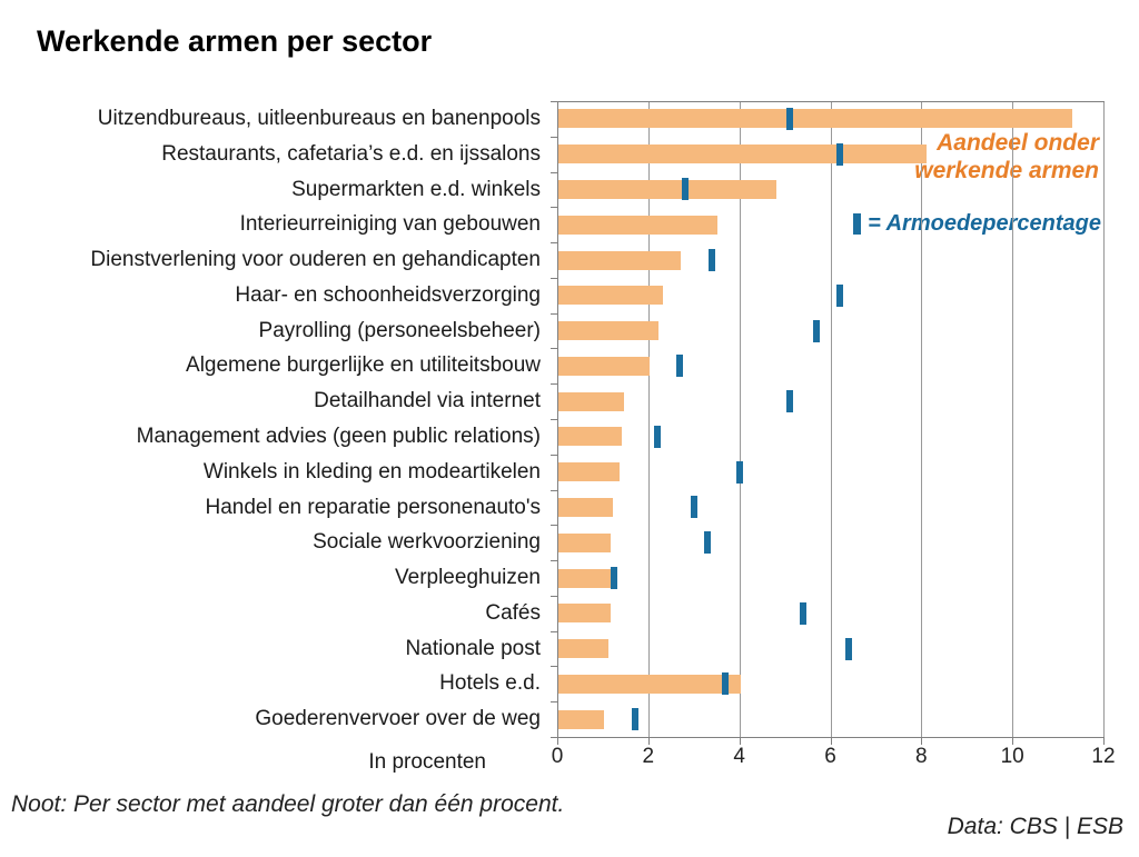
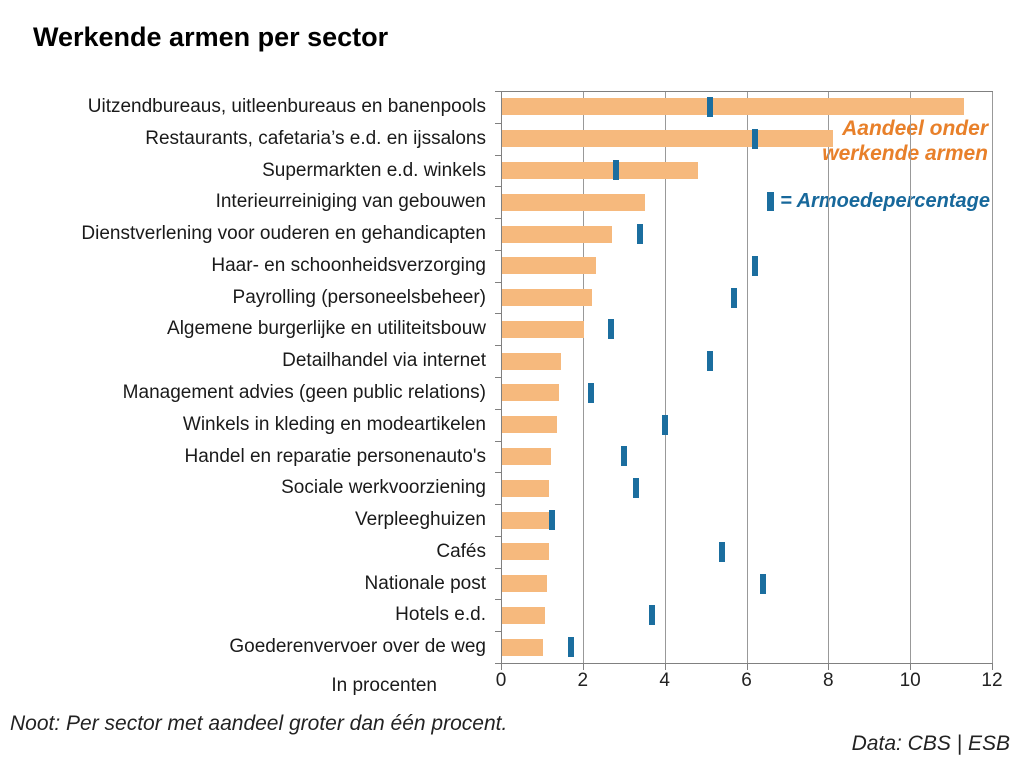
Aandeel onder werkende armen/Hotels e.d.: 4.0 -> 1.1
